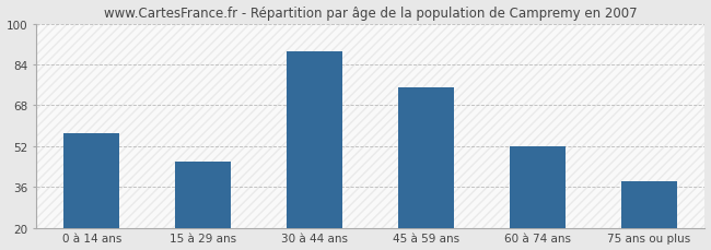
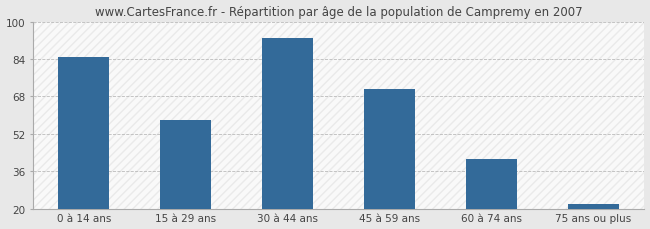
0 à 14 ans: 57 -> 85
15 à 29 ans: 46 -> 58
30 à 44 ans: 89 -> 93
45 à 59 ans: 75 -> 71
60 à 74 ans: 52 -> 41
75 ans ou plus: 38 -> 22
